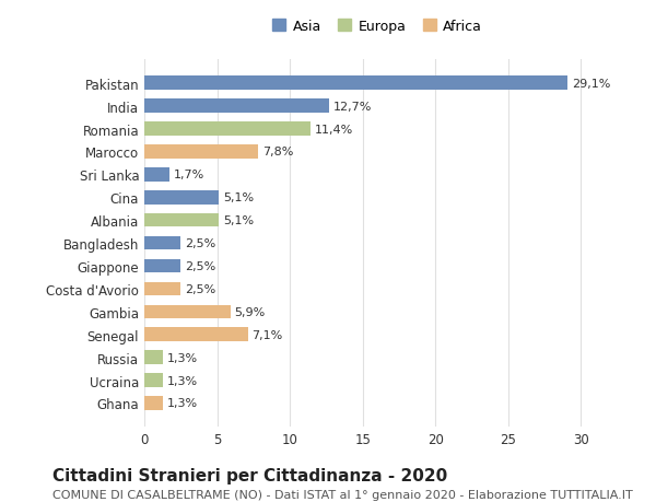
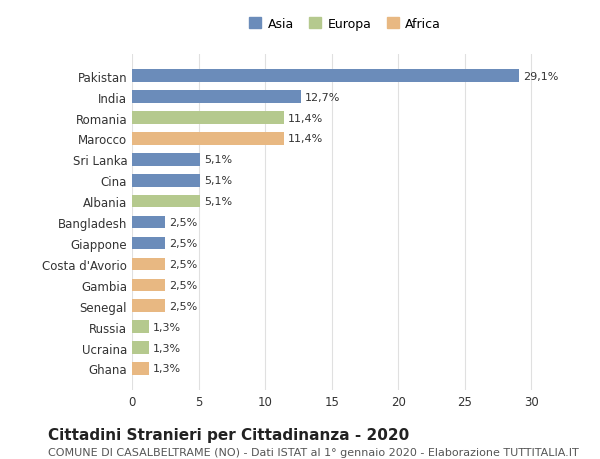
Marocco: 7,8% -> 11,4%
Sri Lanka: 1,7% -> 5,1%
Gambia: 5,9% -> 2,5%
Senegal: 7,1% -> 2,5%
